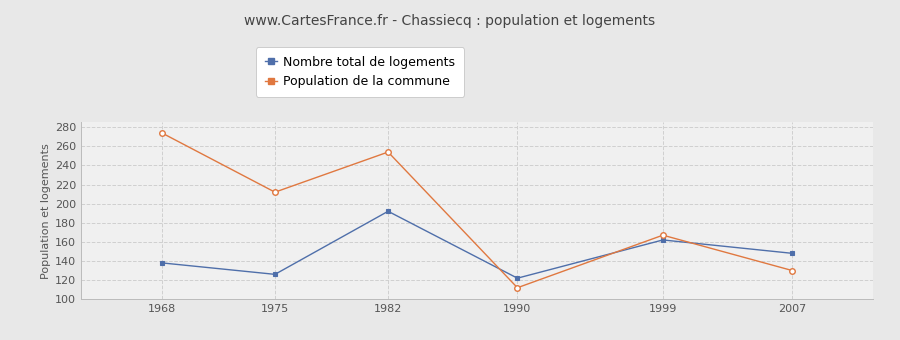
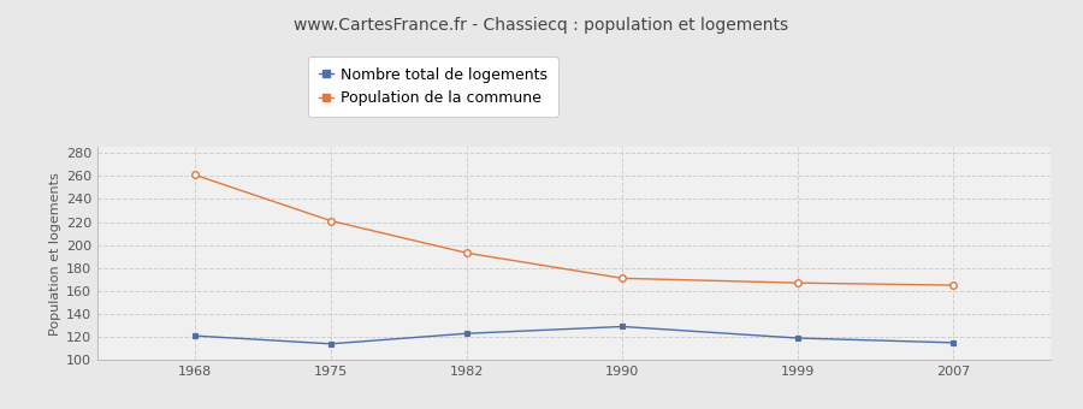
Nombre total de logements/1968: 138 -> 121
Population de la commune/1968: 274 -> 261
Nombre total de logements/1975: 126 -> 114
Population de la commune/1975: 212 -> 221
Nombre total de logements/1982: 192 -> 123
Population de la commune/1982: 254 -> 193
Nombre total de logements/1990: 122 -> 129
Population de la commune/1990: 112 -> 171
Nombre total de logements/1999: 162 -> 119
Nombre total de logements/2007: 148 -> 115
Population de la commune/2007: 130 -> 165
